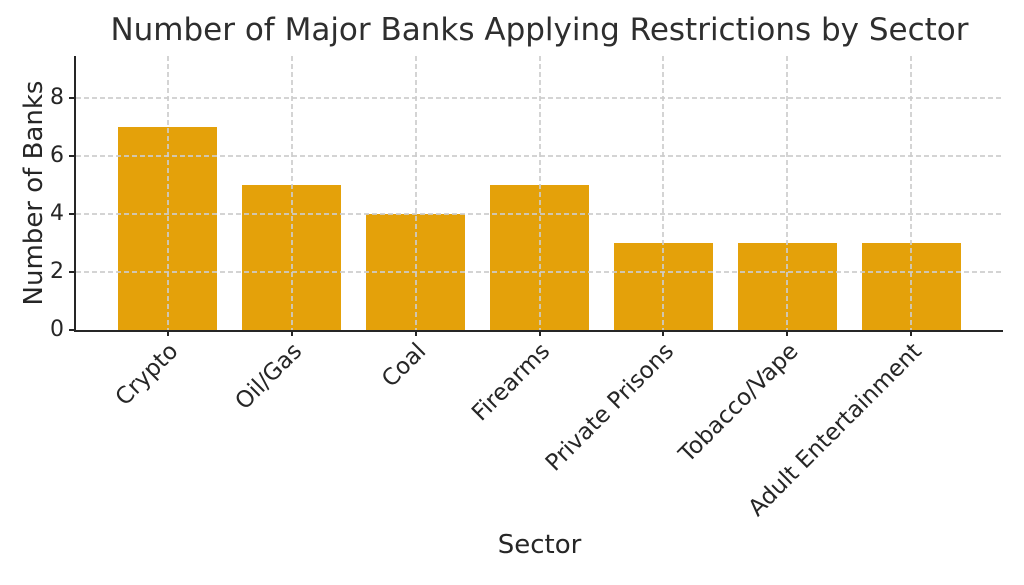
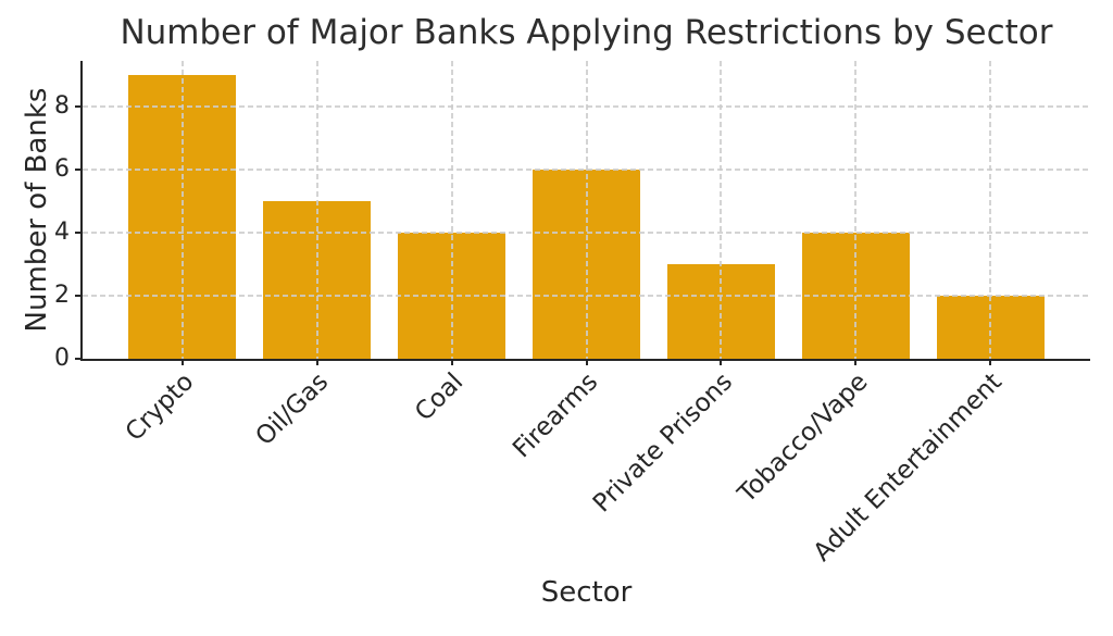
Crypto: 7 -> 9
Firearms: 5 -> 6
Tobacco/Vape: 3 -> 4
Adult Entertainment: 3 -> 2
